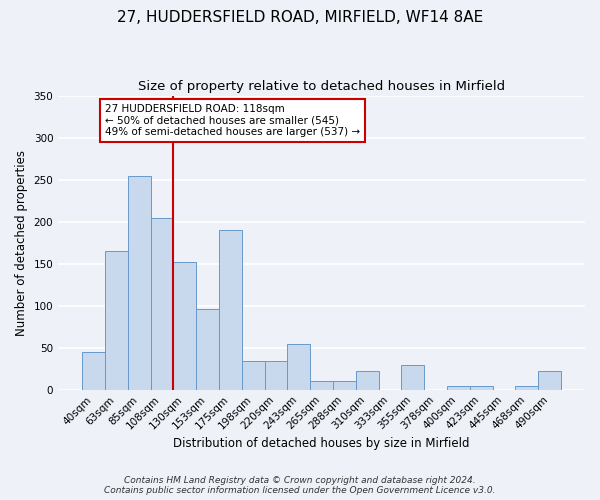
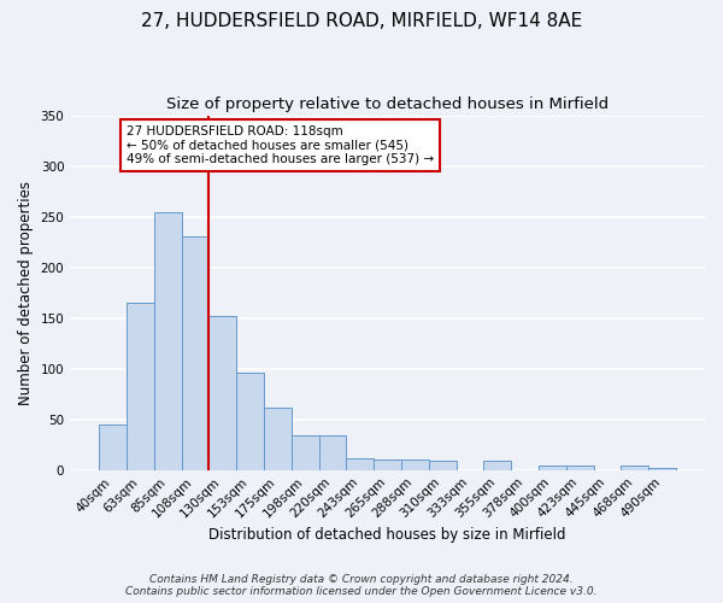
108sqm: 204 -> 230
175sqm: 190 -> 61
243sqm: 54 -> 11
310sqm: 22 -> 9
355sqm: 30 -> 9
490sqm: 22 -> 2
